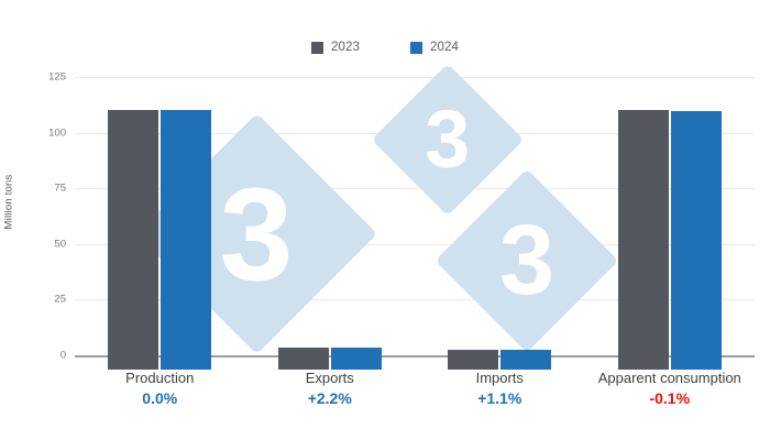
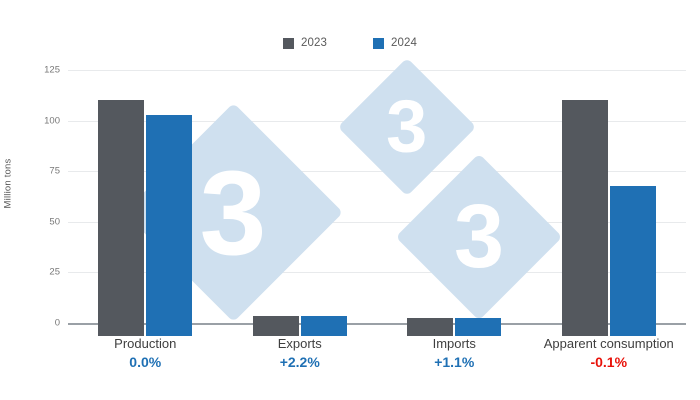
2024/Production: 117 -> 109
2024/Apparent consumption: 116 -> 74
